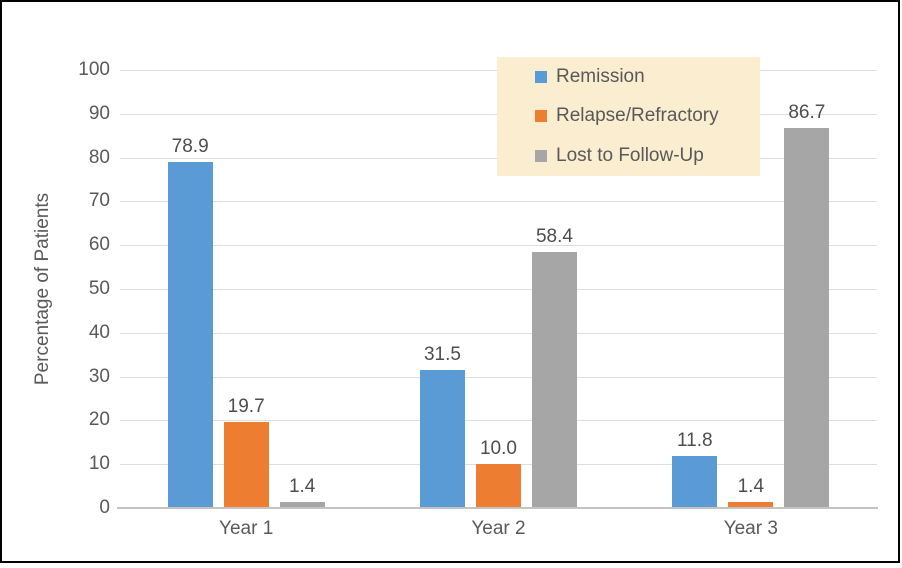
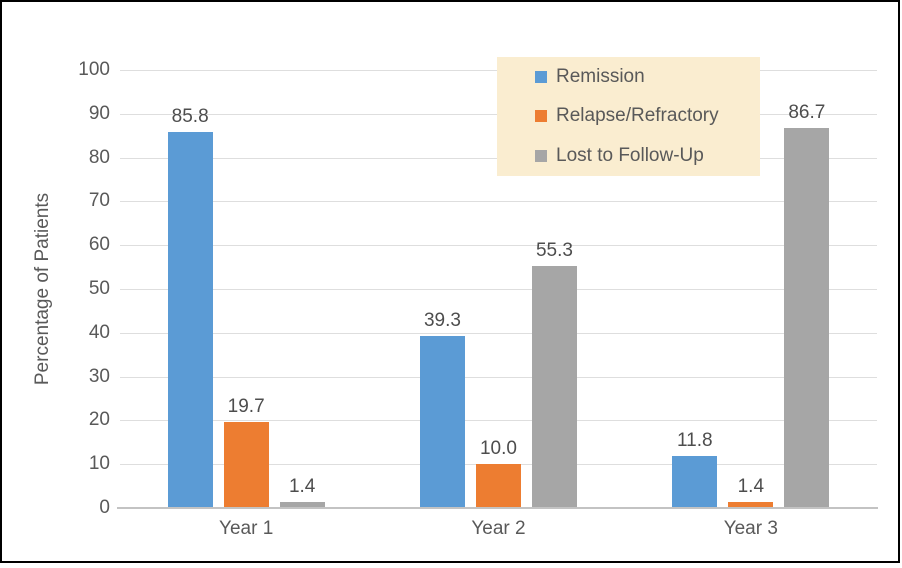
Remission/Year 1: 78.9 -> 85.8
Remission/Year 2: 31.5 -> 39.3
Lost to Follow-Up/Year 2: 58.4 -> 55.3
